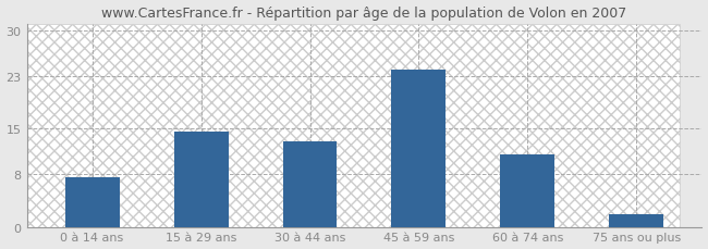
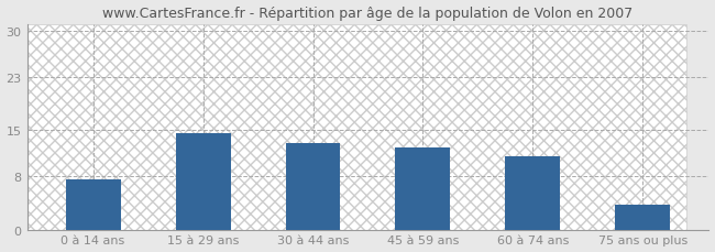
45 à 59 ans: 24.0 -> 12.4
75 ans ou plus: 2.0 -> 3.8
